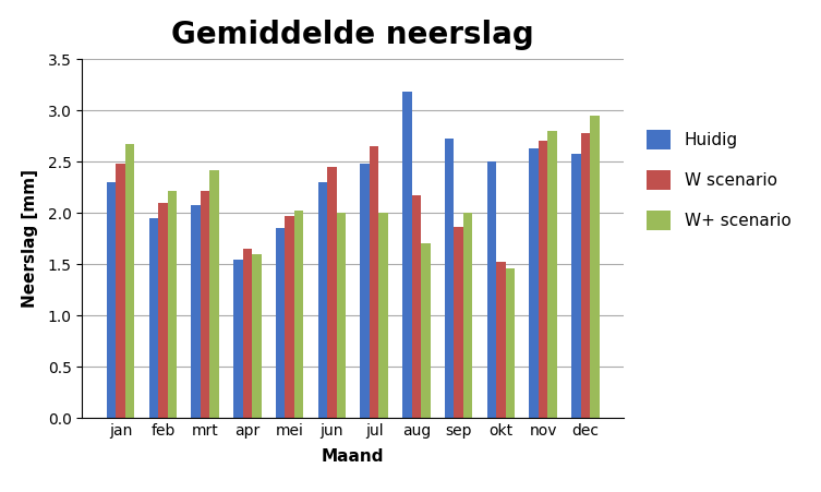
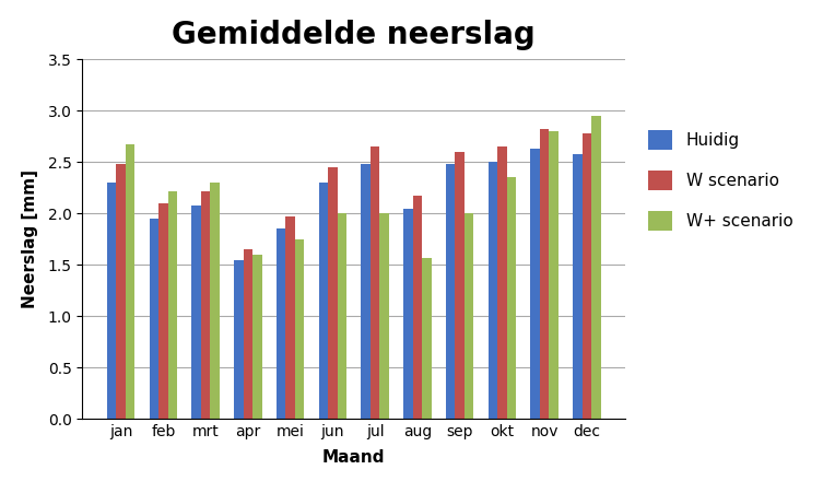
W+ scenario/mrt: 2.42 -> 2.30
W+ scenario/mei: 2.02 -> 1.75
Huidig/aug: 3.18 -> 2.05
W+ scenario/aug: 1.70 -> 1.57
Huidig/sep: 2.72 -> 2.48
W scenario/sep: 1.86 -> 2.60
W scenario/okt: 1.52 -> 2.65
W+ scenario/okt: 1.46 -> 2.35
W scenario/nov: 2.70 -> 2.82
